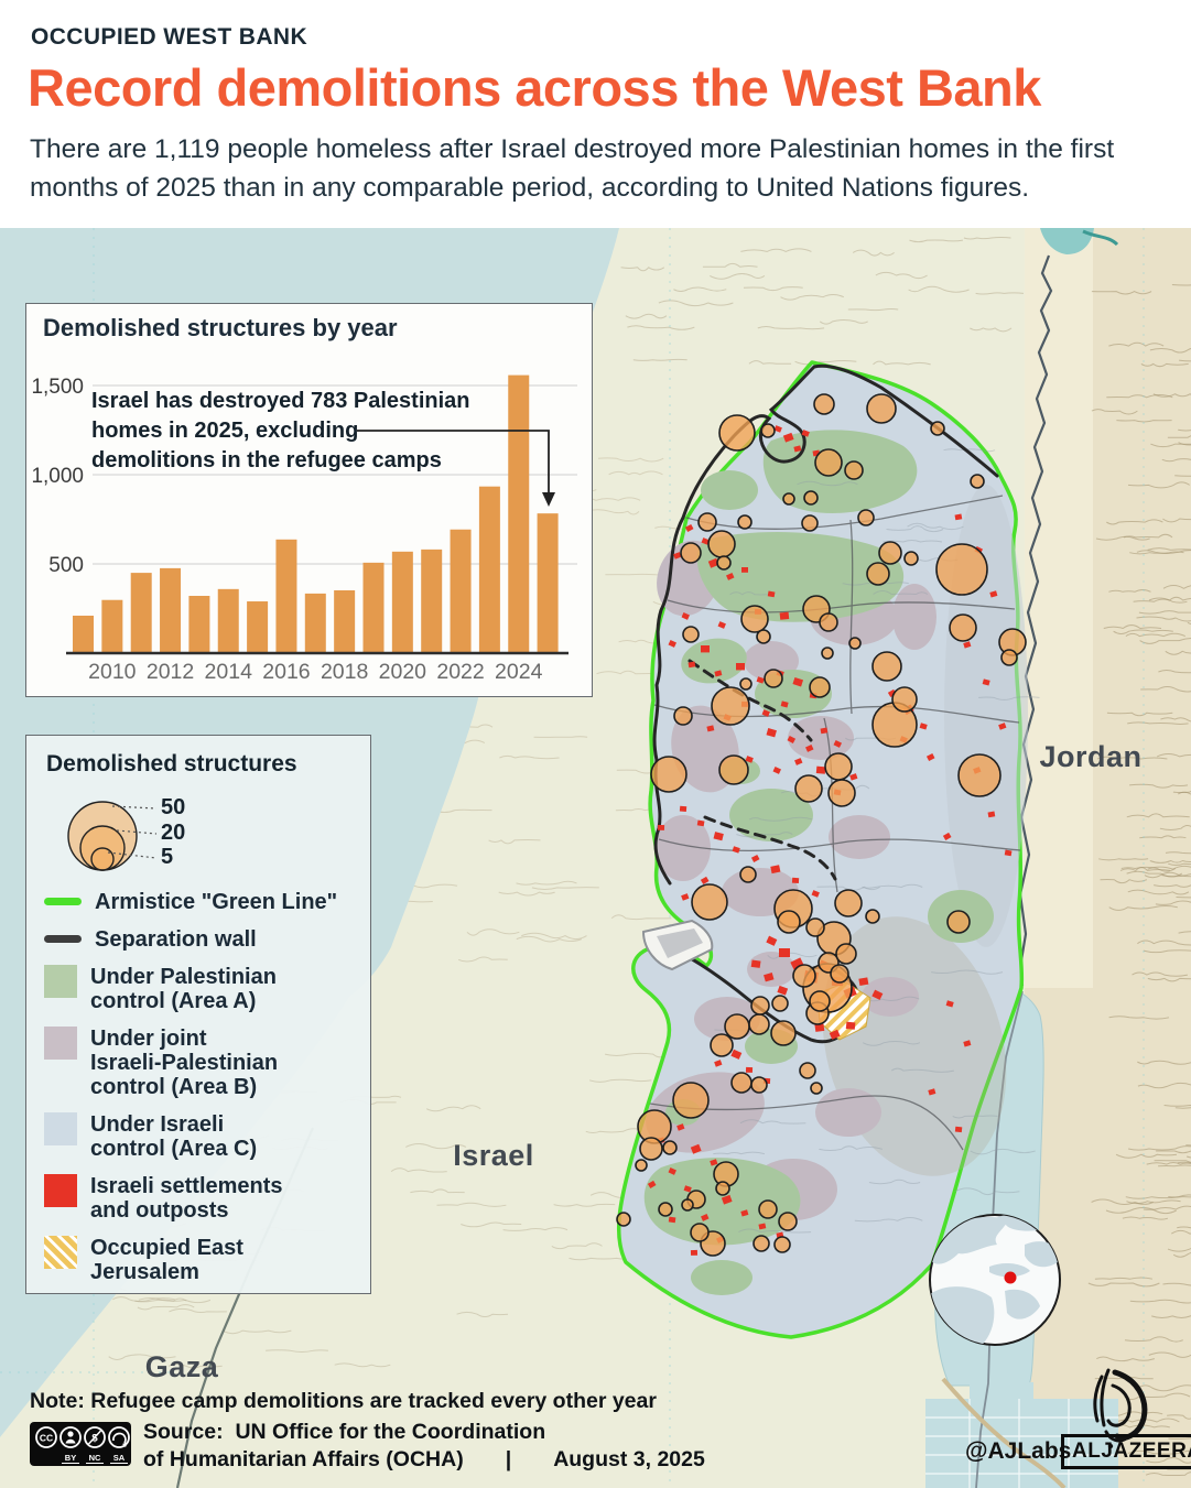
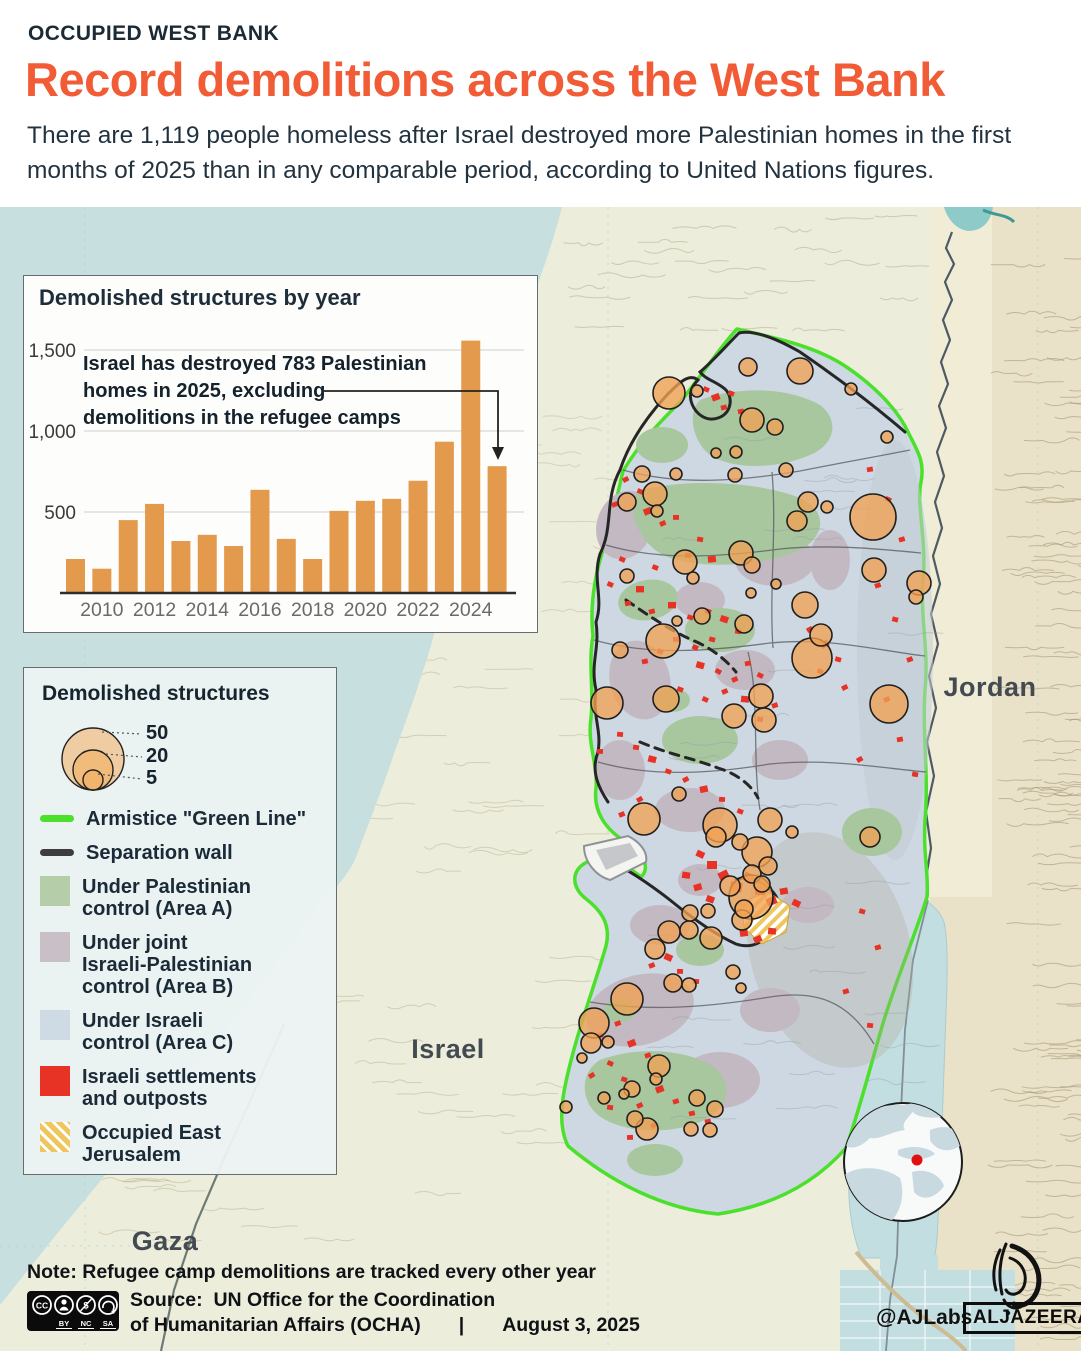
2010: 300 -> 150
2012: 480 -> 550
2018: 350 -> 210
